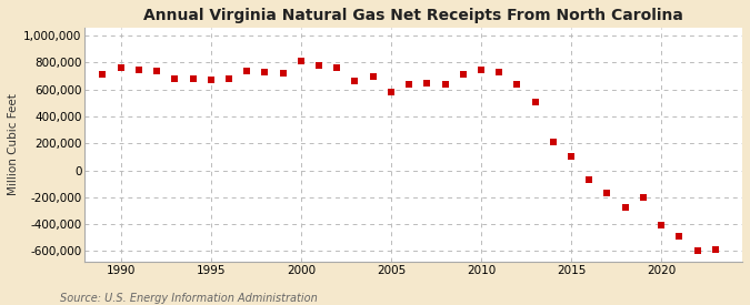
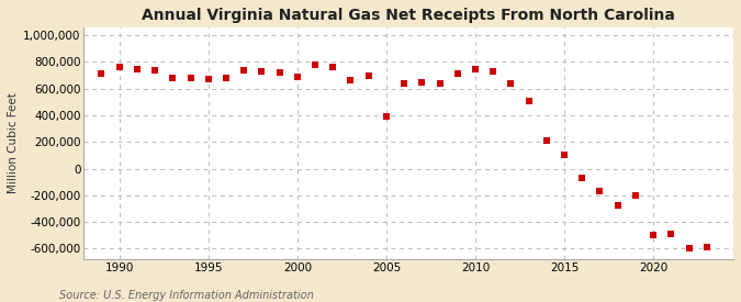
2000: 810,000 -> 690,000
2005: 580,000 -> 390,000
2020: -410,000 -> -500,000
